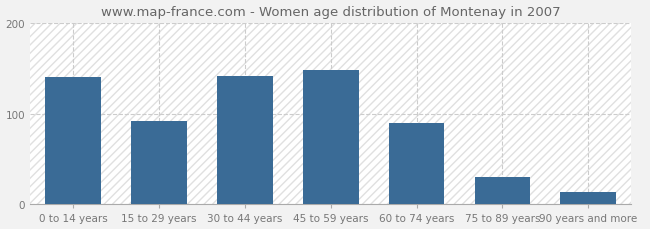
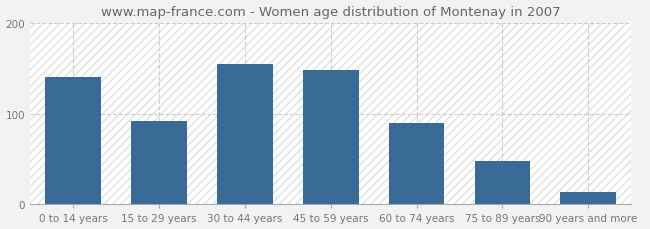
30 to 44 years: 142 -> 155
75 to 89 years: 30 -> 48
